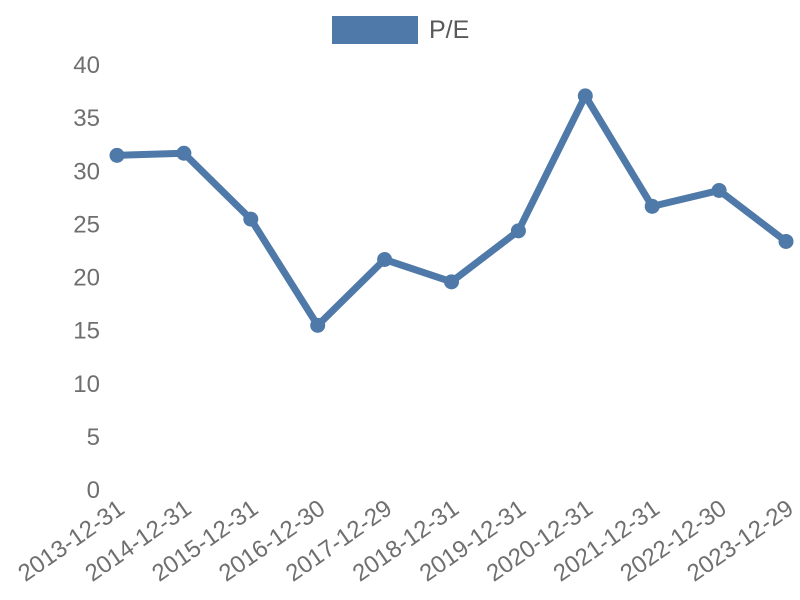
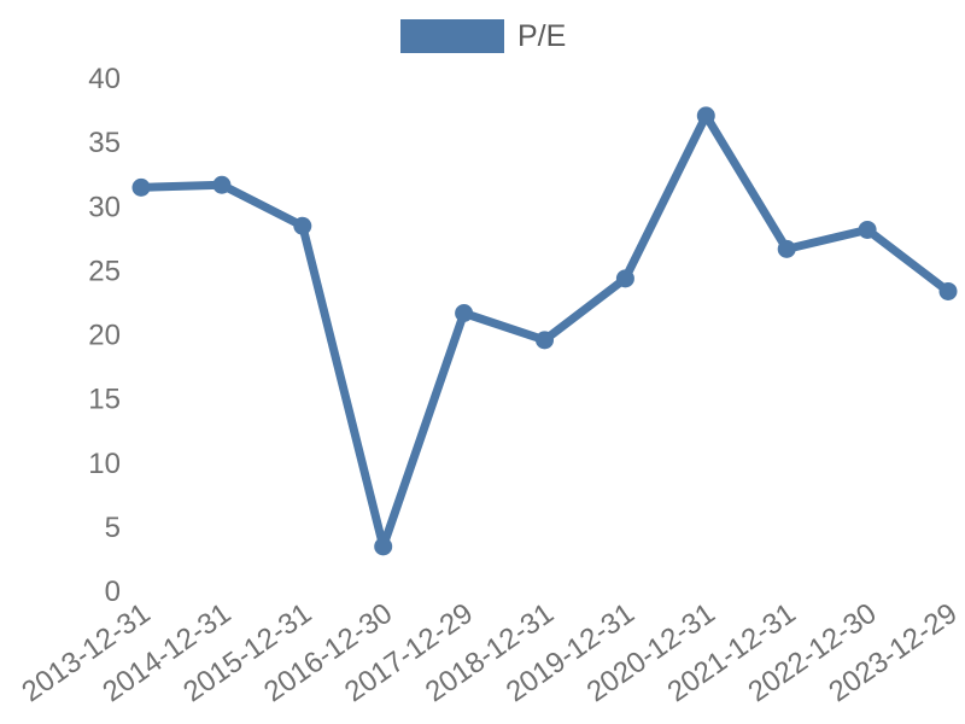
2015-12-31: 25.4 -> 28.4
2016-12-30: 15.4 -> 3.4
